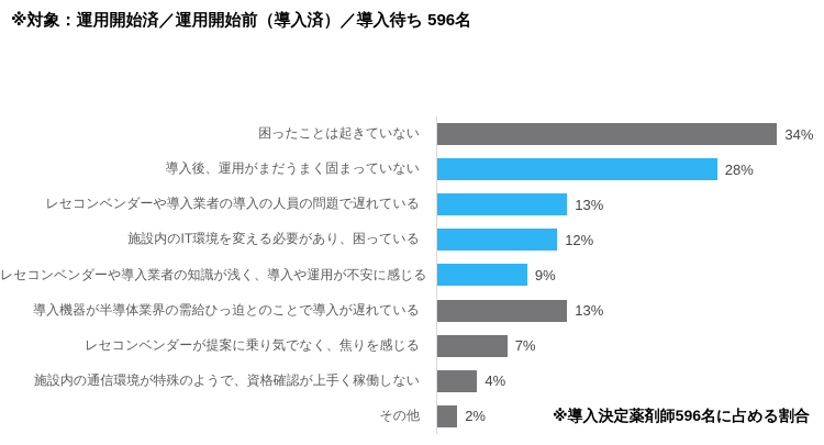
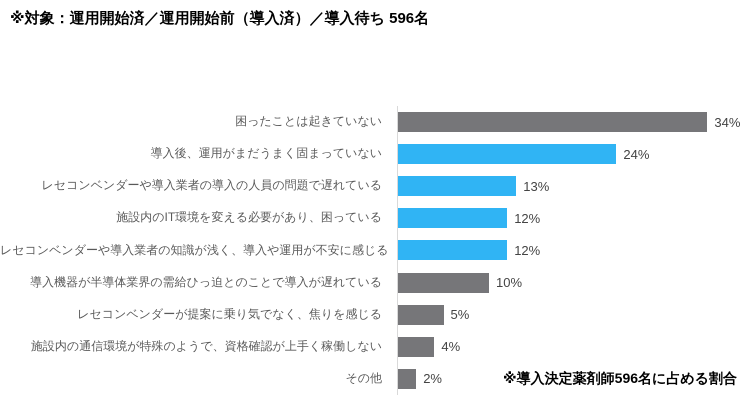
導入後、運用がまだうまく固まっていない: 28% -> 24%
レセコンベンダーや導入業者の知識が浅く、導入や運用が不安に感じる: 9% -> 12%
導入機器が半導体業界の需給ひっ迫とのことで導入が遅れている: 13% -> 10%
レセコンベンダーが提案に乗り気でなく、焦りを感じる: 7% -> 5%
